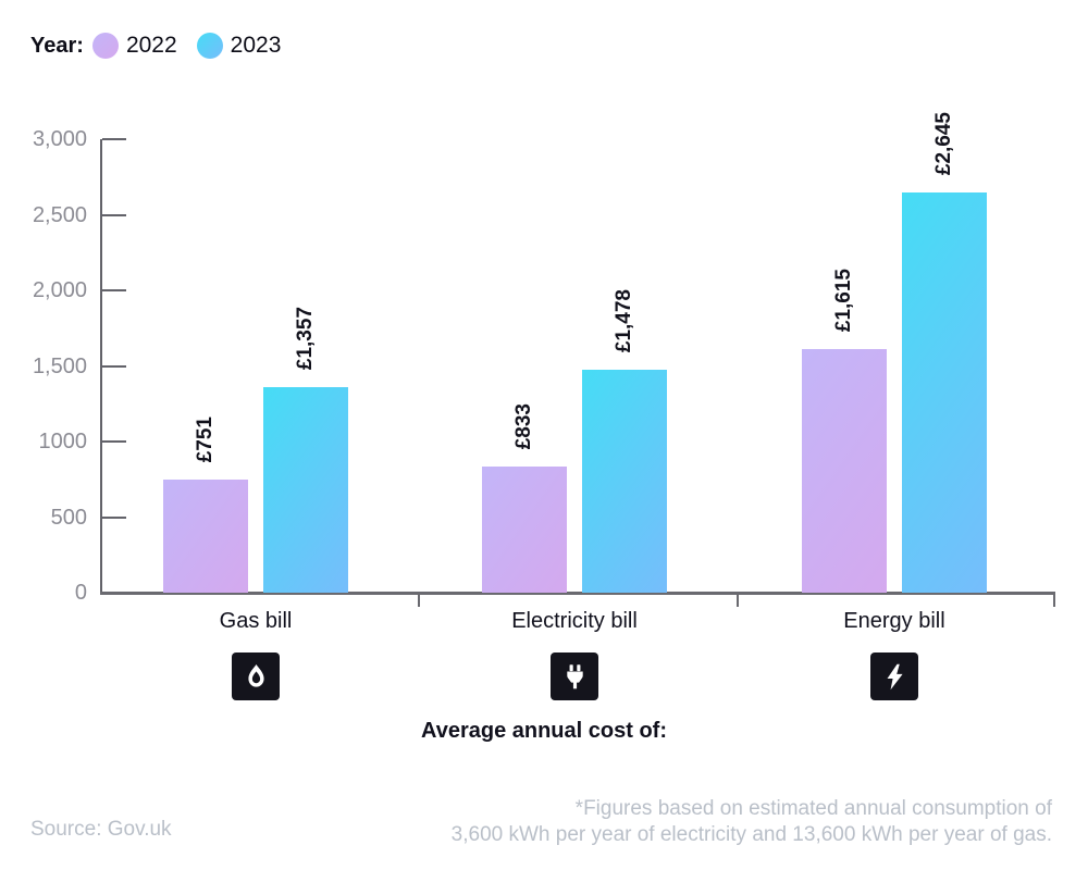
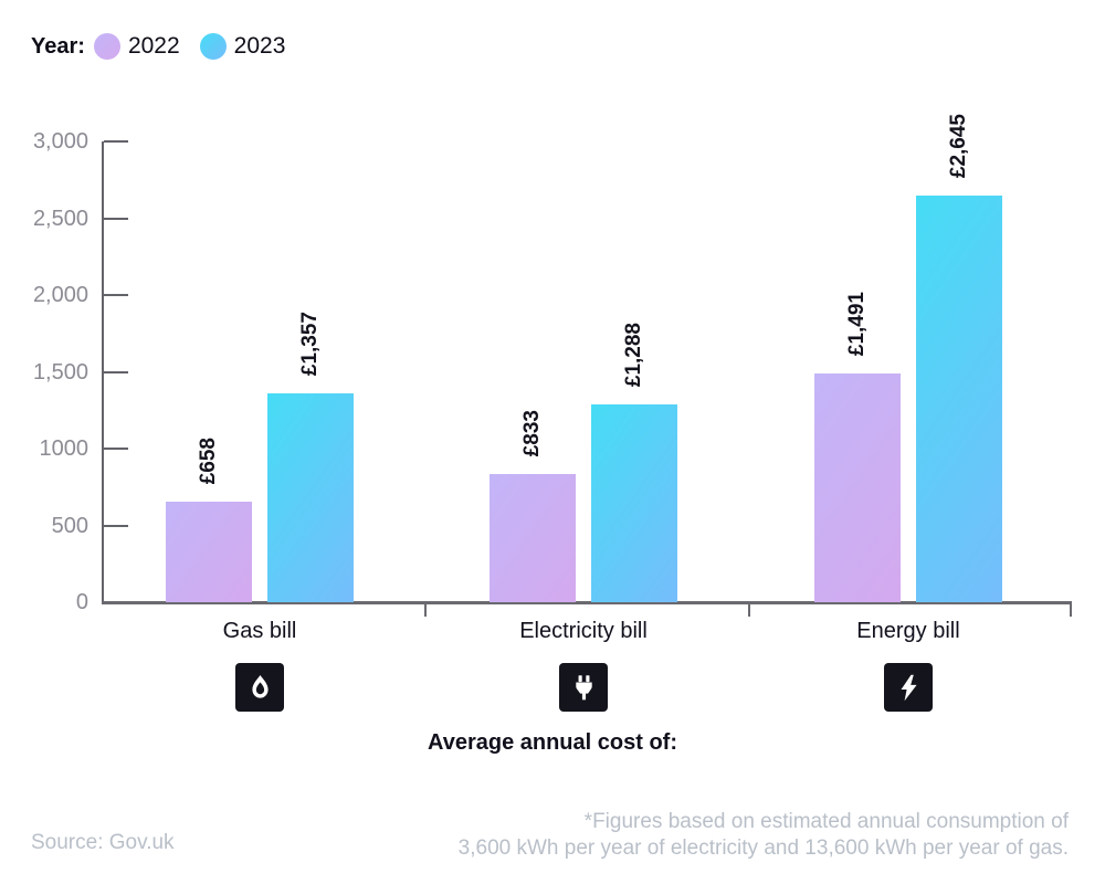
2022/Gas bill: £751 -> £658
2023/Electricity bill: £1,478 -> £1,288
2022/Energy bill: £1,615 -> £1,491
